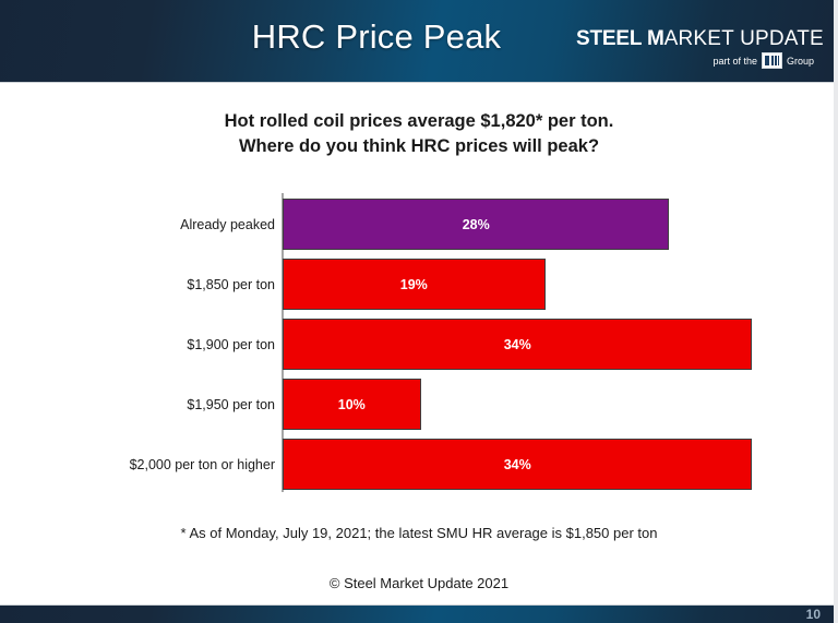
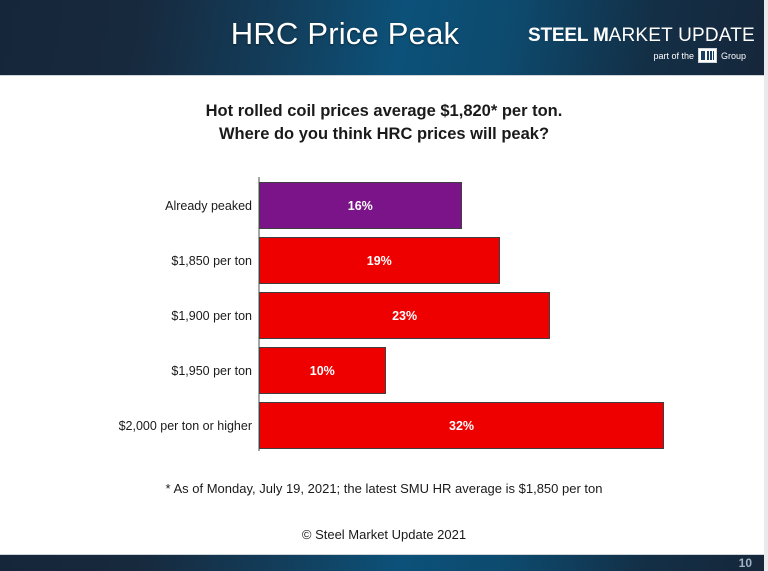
Already peaked: 28% -> 16%
$1,900 per ton: 34% -> 23%
$2,000 per ton or higher: 34% -> 32%
